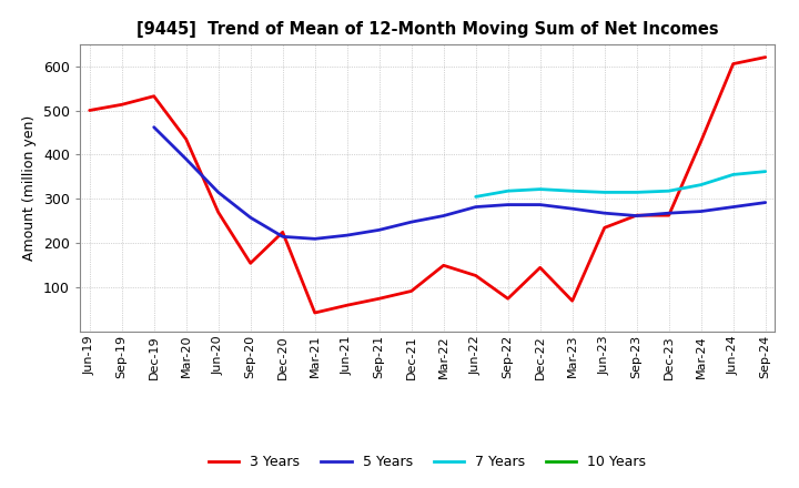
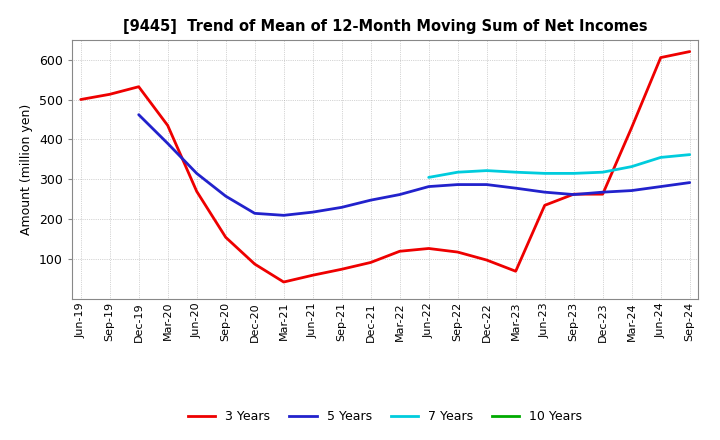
3 Years/Dec-20: 225 -> 88
3 Years/Mar-22: 150 -> 120
3 Years/Sep-22: 75 -> 118
3 Years/Dec-22: 145 -> 98
